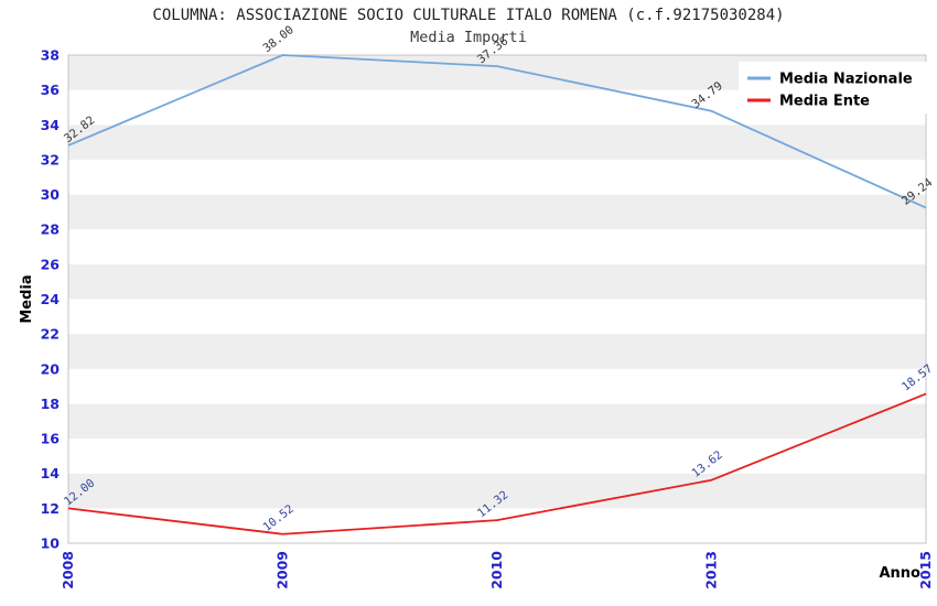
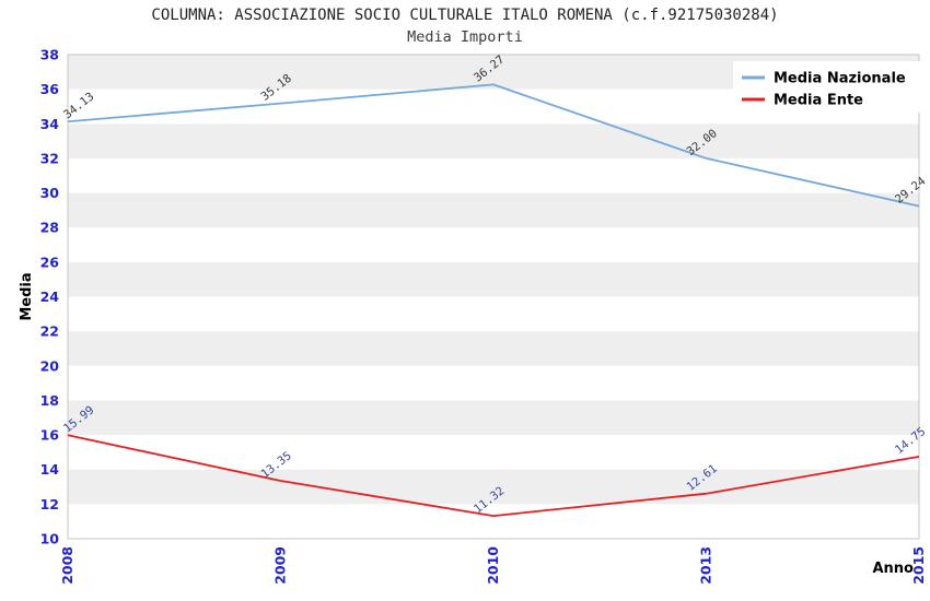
Media Nazionale/2008: 32.82 -> 34.13
Media Ente/2008: 12.00 -> 15.99
Media Nazionale/2009: 38.00 -> 35.18
Media Ente/2009: 10.52 -> 13.35
Media Nazionale/2010: 37.36 -> 36.27
Media Nazionale/2013: 34.79 -> 32.00
Media Ente/2013: 13.62 -> 12.61
Media Ente/2015: 18.57 -> 14.75
